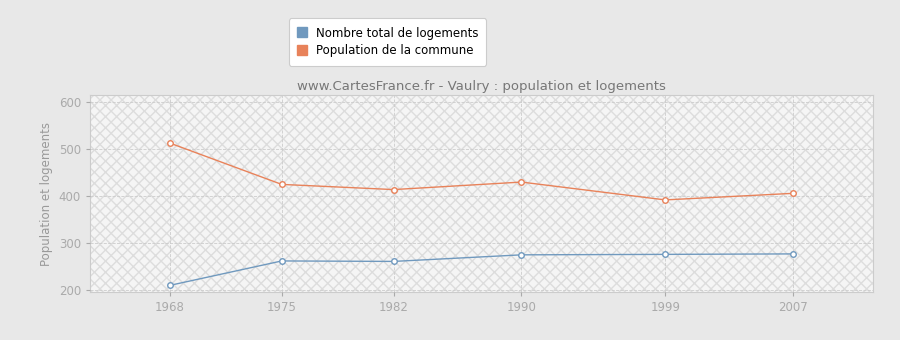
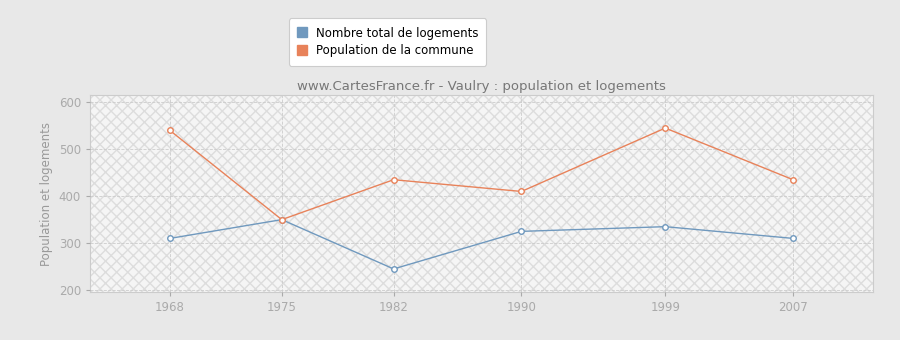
Nombre total de logements/1968: 210 -> 310
Population de la commune/1968: 513 -> 540
Nombre total de logements/1975: 262 -> 350
Population de la commune/1975: 425 -> 350
Nombre total de logements/1982: 261 -> 245
Population de la commune/1982: 414 -> 435
Nombre total de logements/1990: 275 -> 325
Population de la commune/1990: 430 -> 410
Nombre total de logements/1999: 276 -> 335
Population de la commune/1999: 392 -> 545
Nombre total de logements/2007: 277 -> 310
Population de la commune/2007: 406 -> 435
